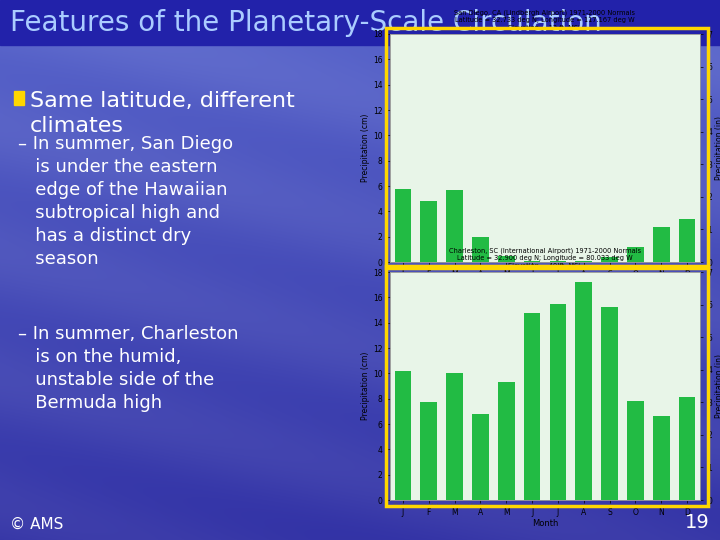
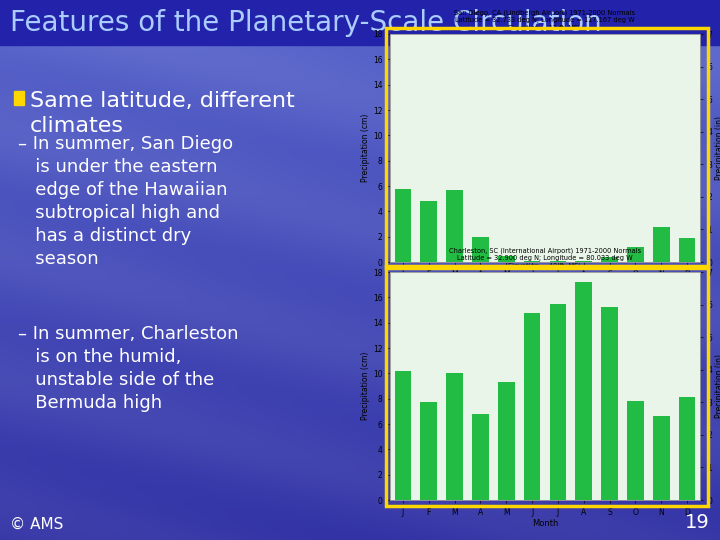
D: 3.4 -> 1.9
